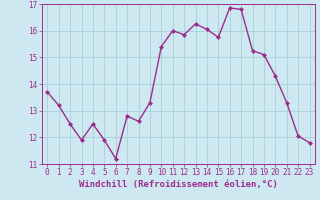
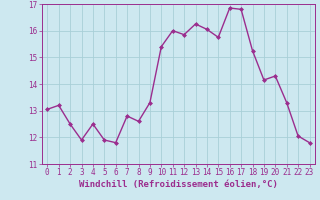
0: 13.70 -> 13.05
6: 11.20 -> 11.80
19: 15.10 -> 14.15
